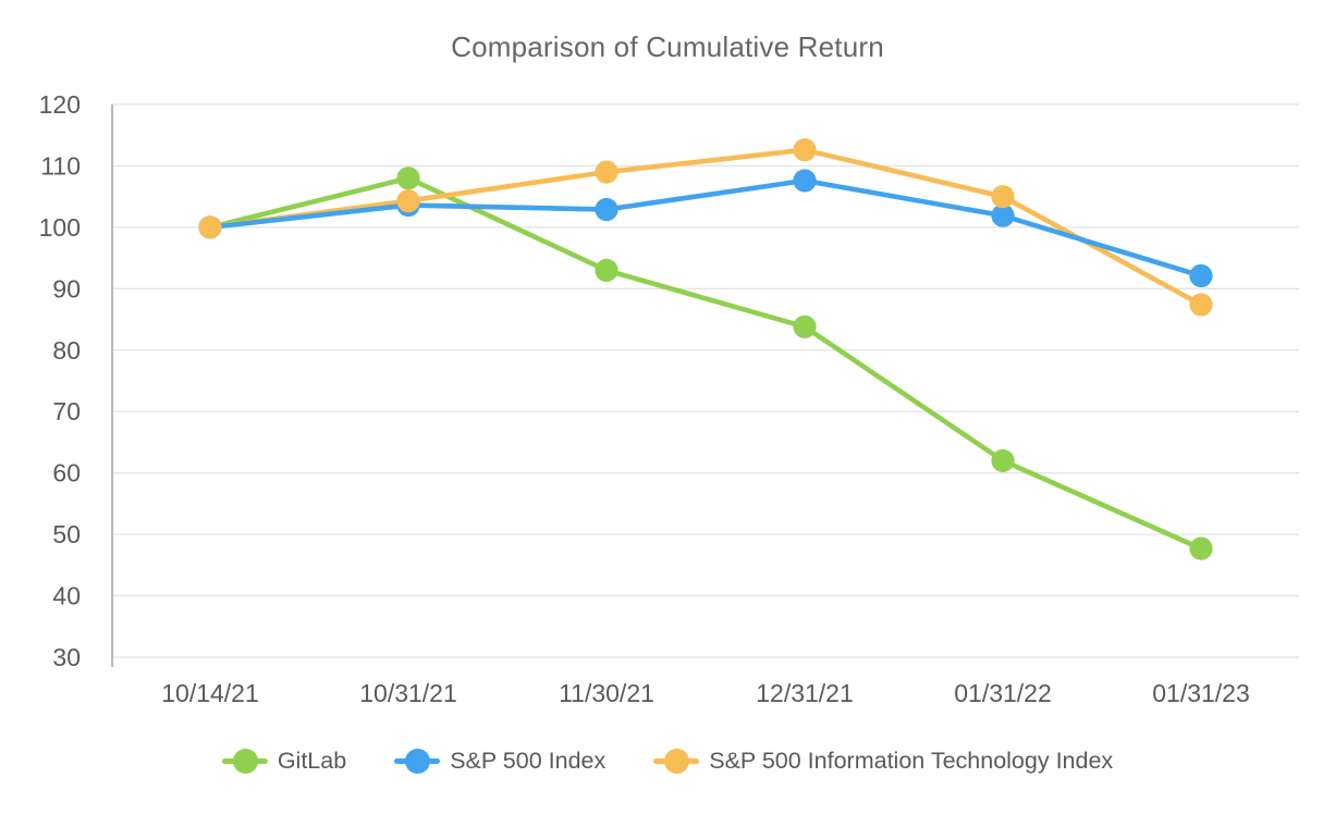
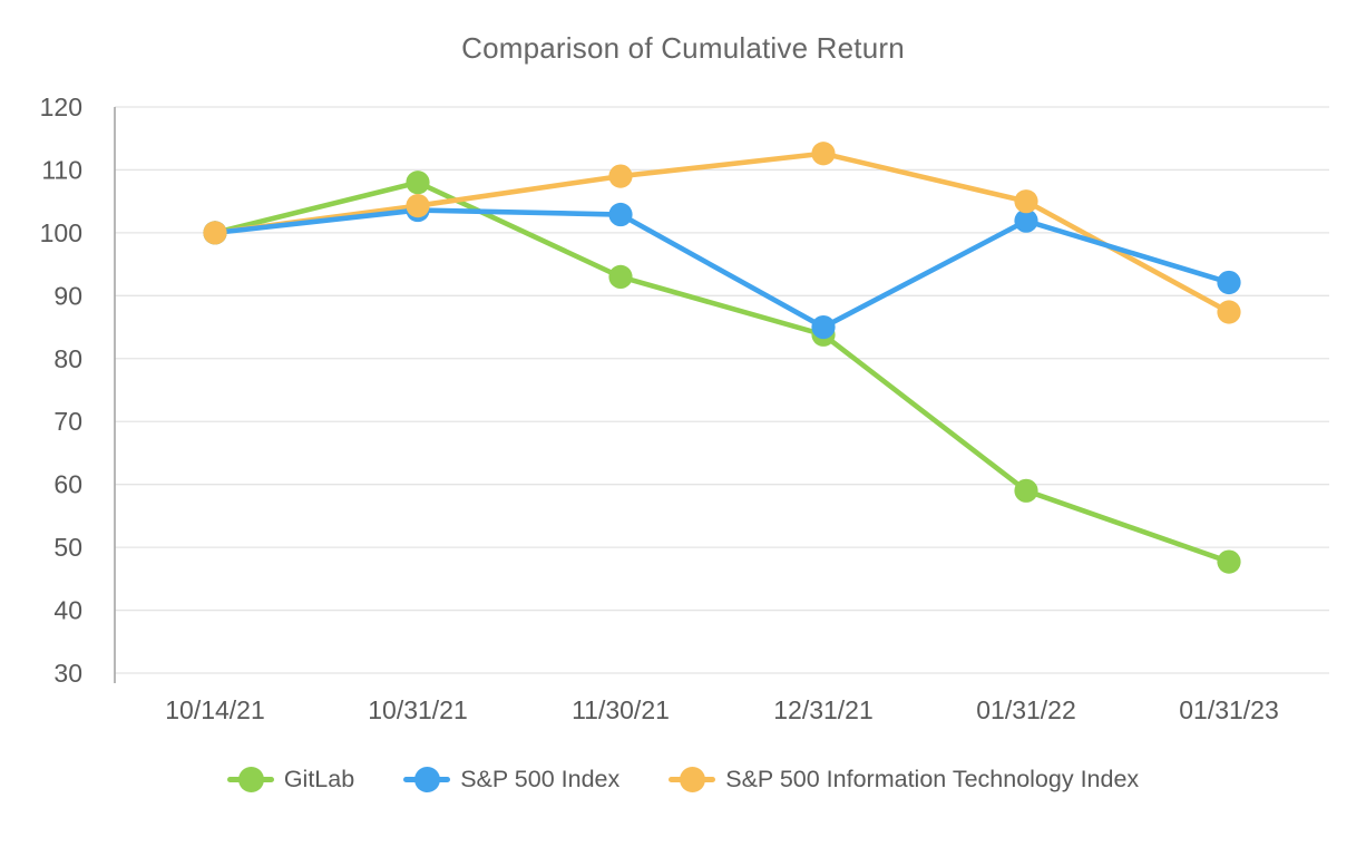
S&P 500 Index/12/31/21: 108 -> 85
GitLab/01/31/22: 62 -> 59
